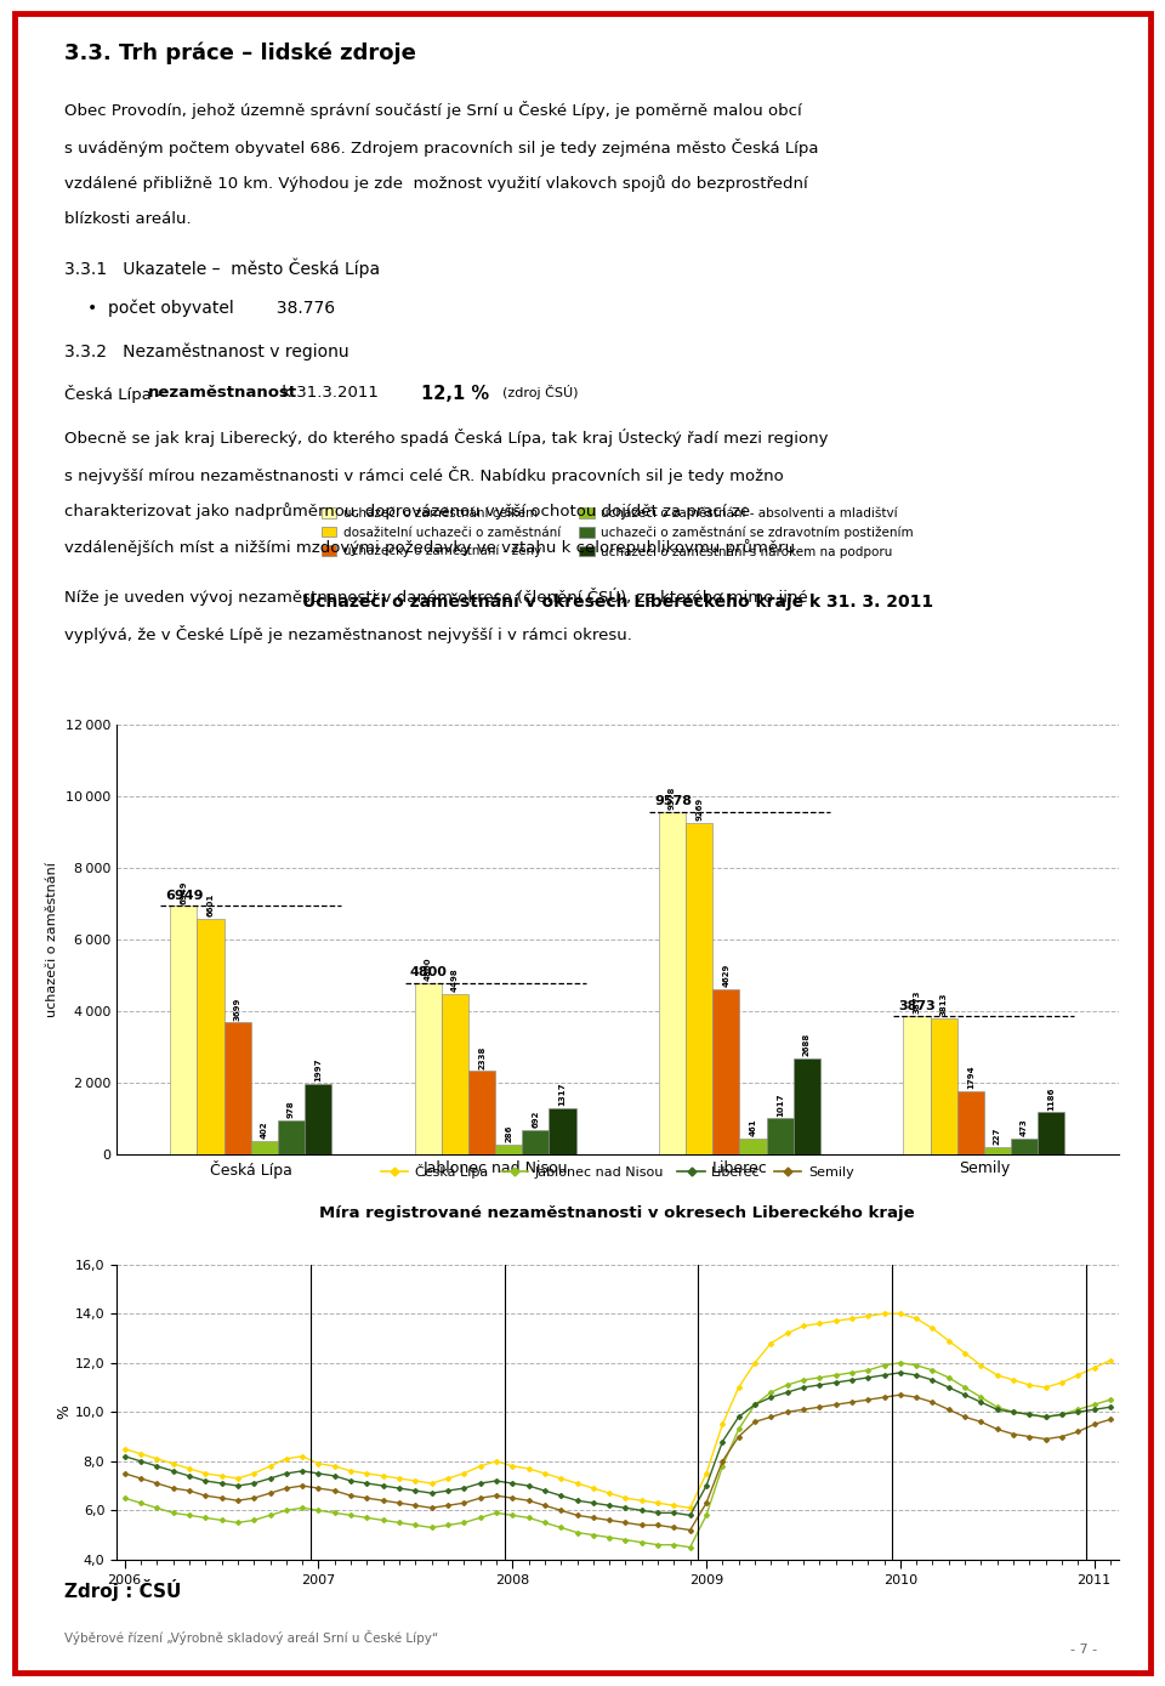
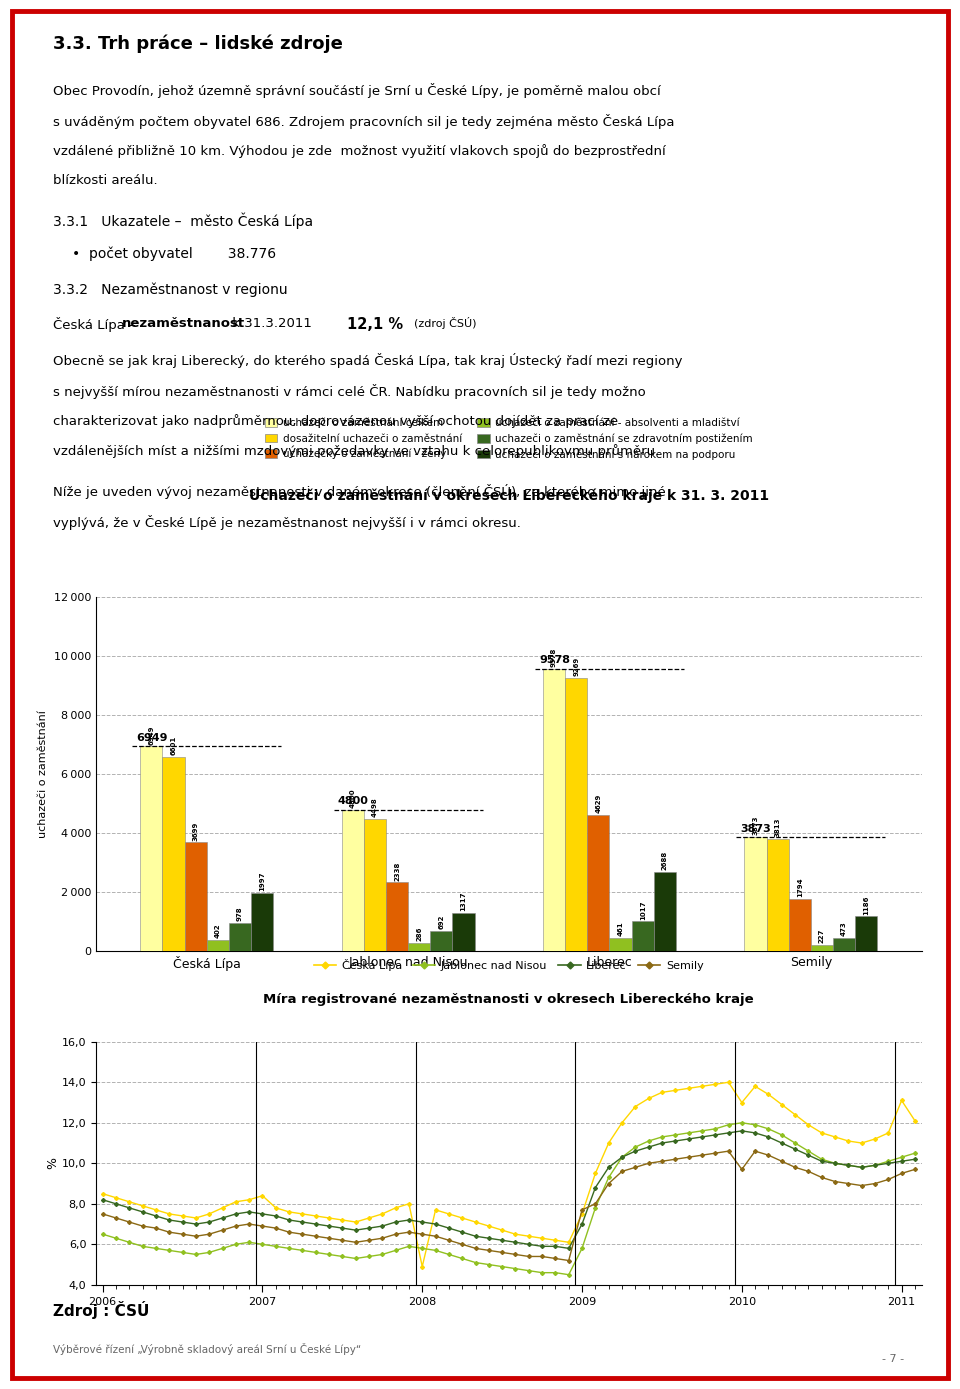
Česká Lípa/2007: 7,9 -> 8,4
Česká Lípa/2008: 7,8 -> 4,9
Semily/2009: 6,3 -> 7,7
Česká Lípa/2010: 14,0 -> 13,0
Semily/2010: 10,7 -> 9,7
Česká Lípa/2011: 11,8 -> 13,1
